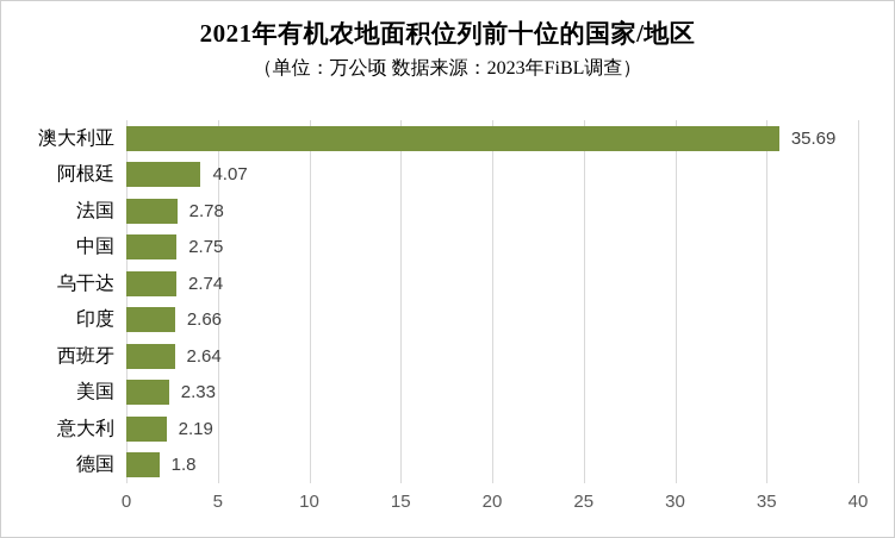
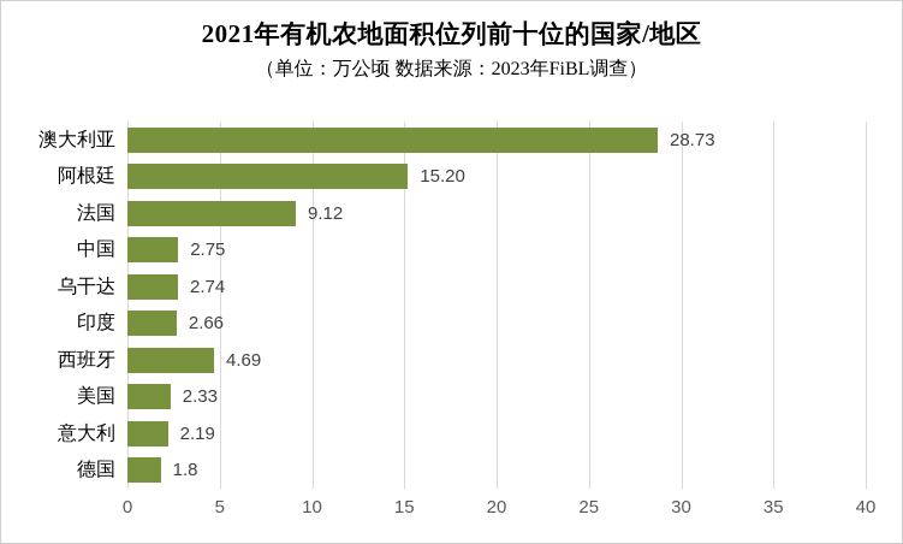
澳大利亚: 35.69 -> 28.73
阿根廷: 4.07 -> 15.20
法国: 2.78 -> 9.12
西班牙: 2.64 -> 4.69
